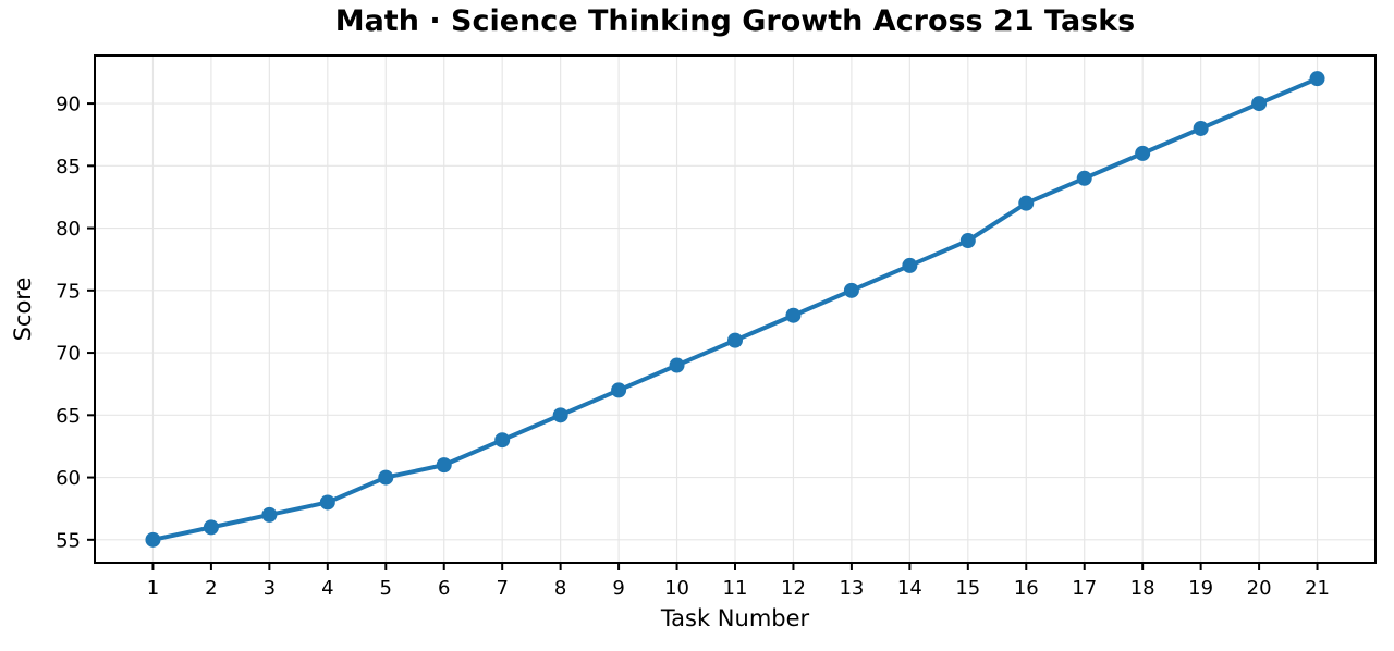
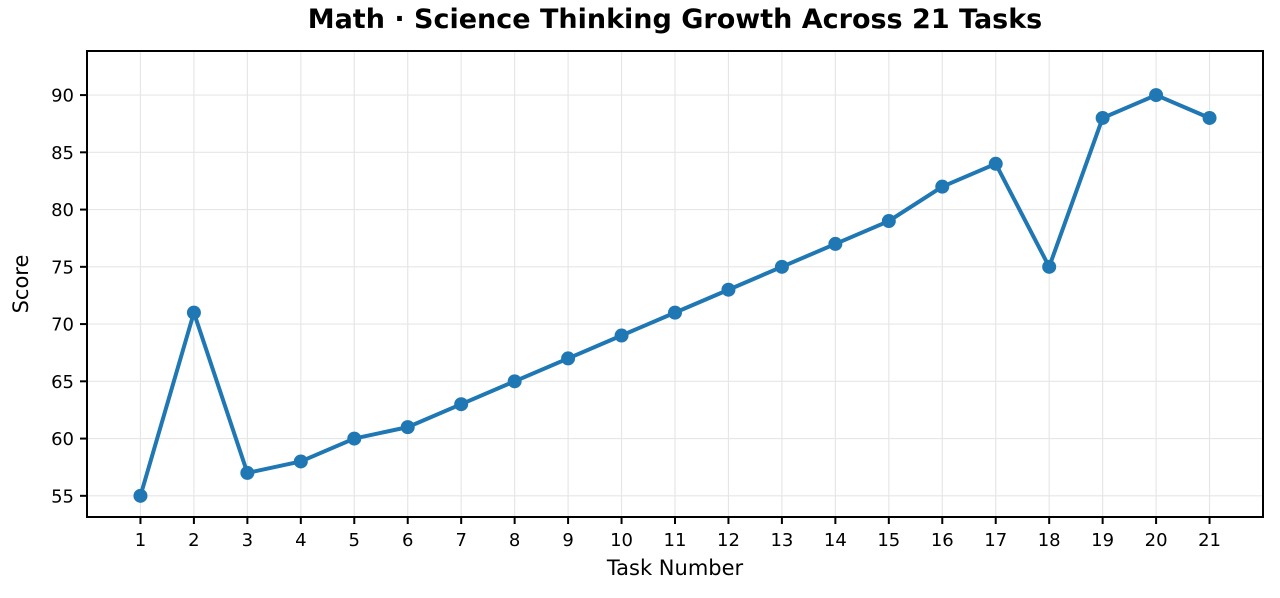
2: 56 -> 71
18: 86 -> 75
21: 92 -> 88
